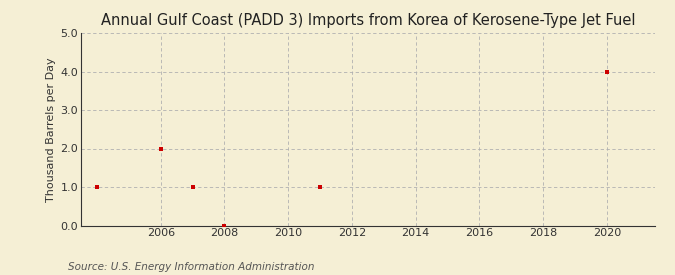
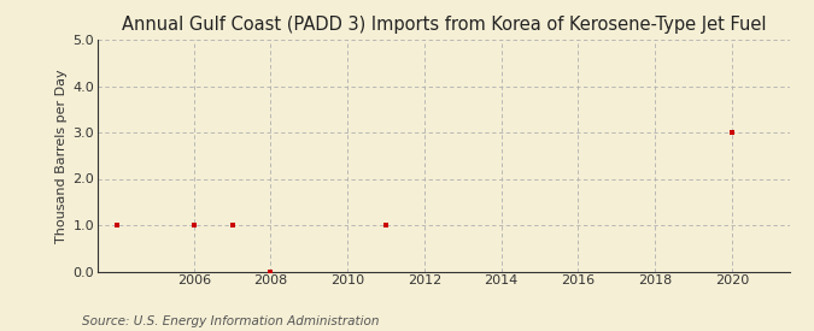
2006: 2 -> 1
2020: 4 -> 3
